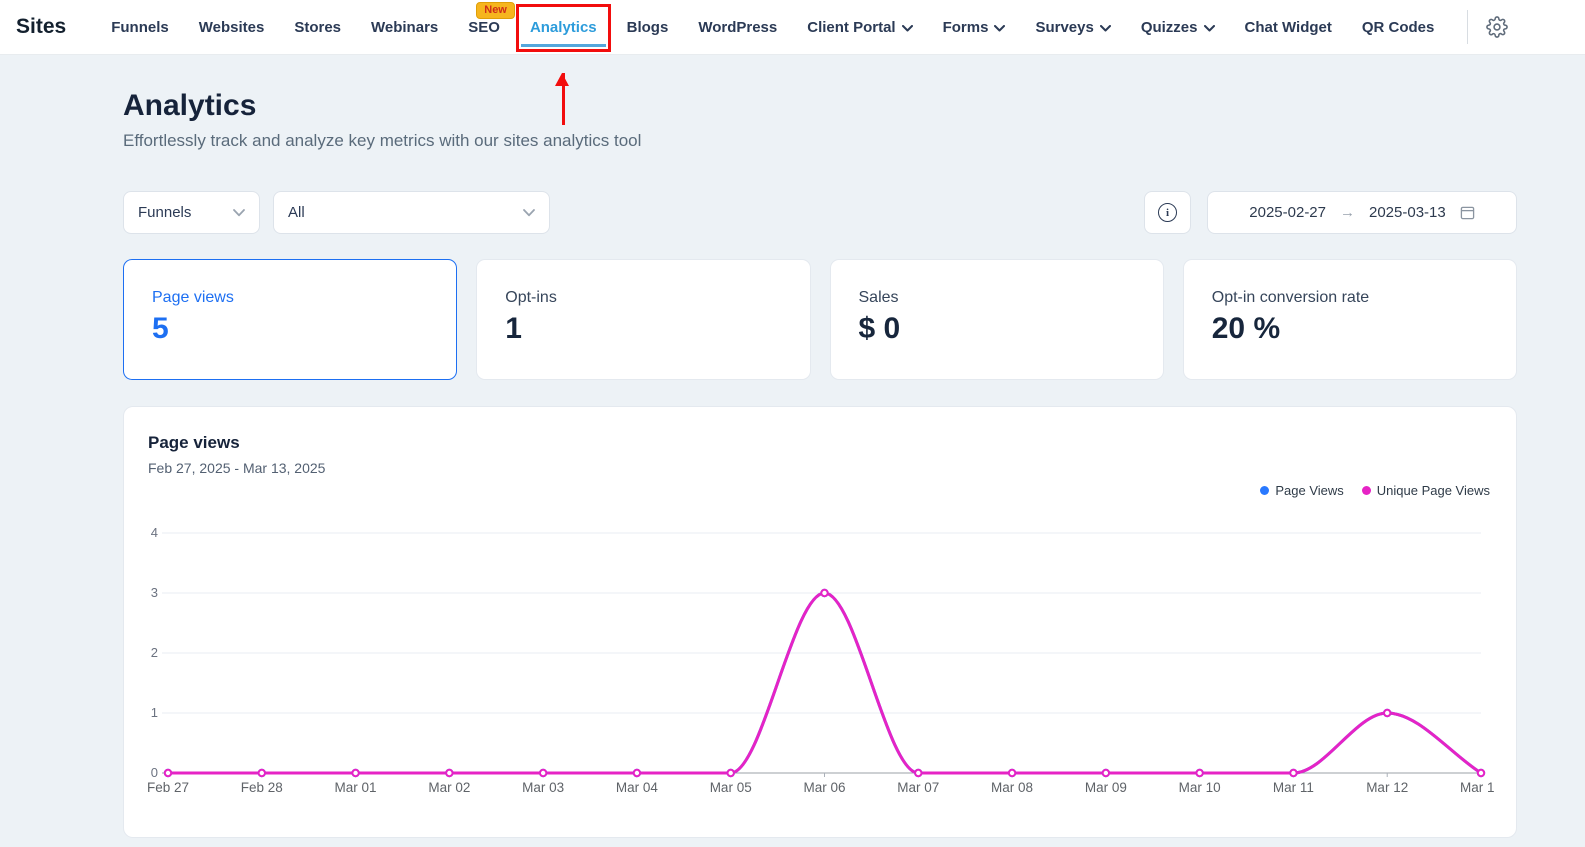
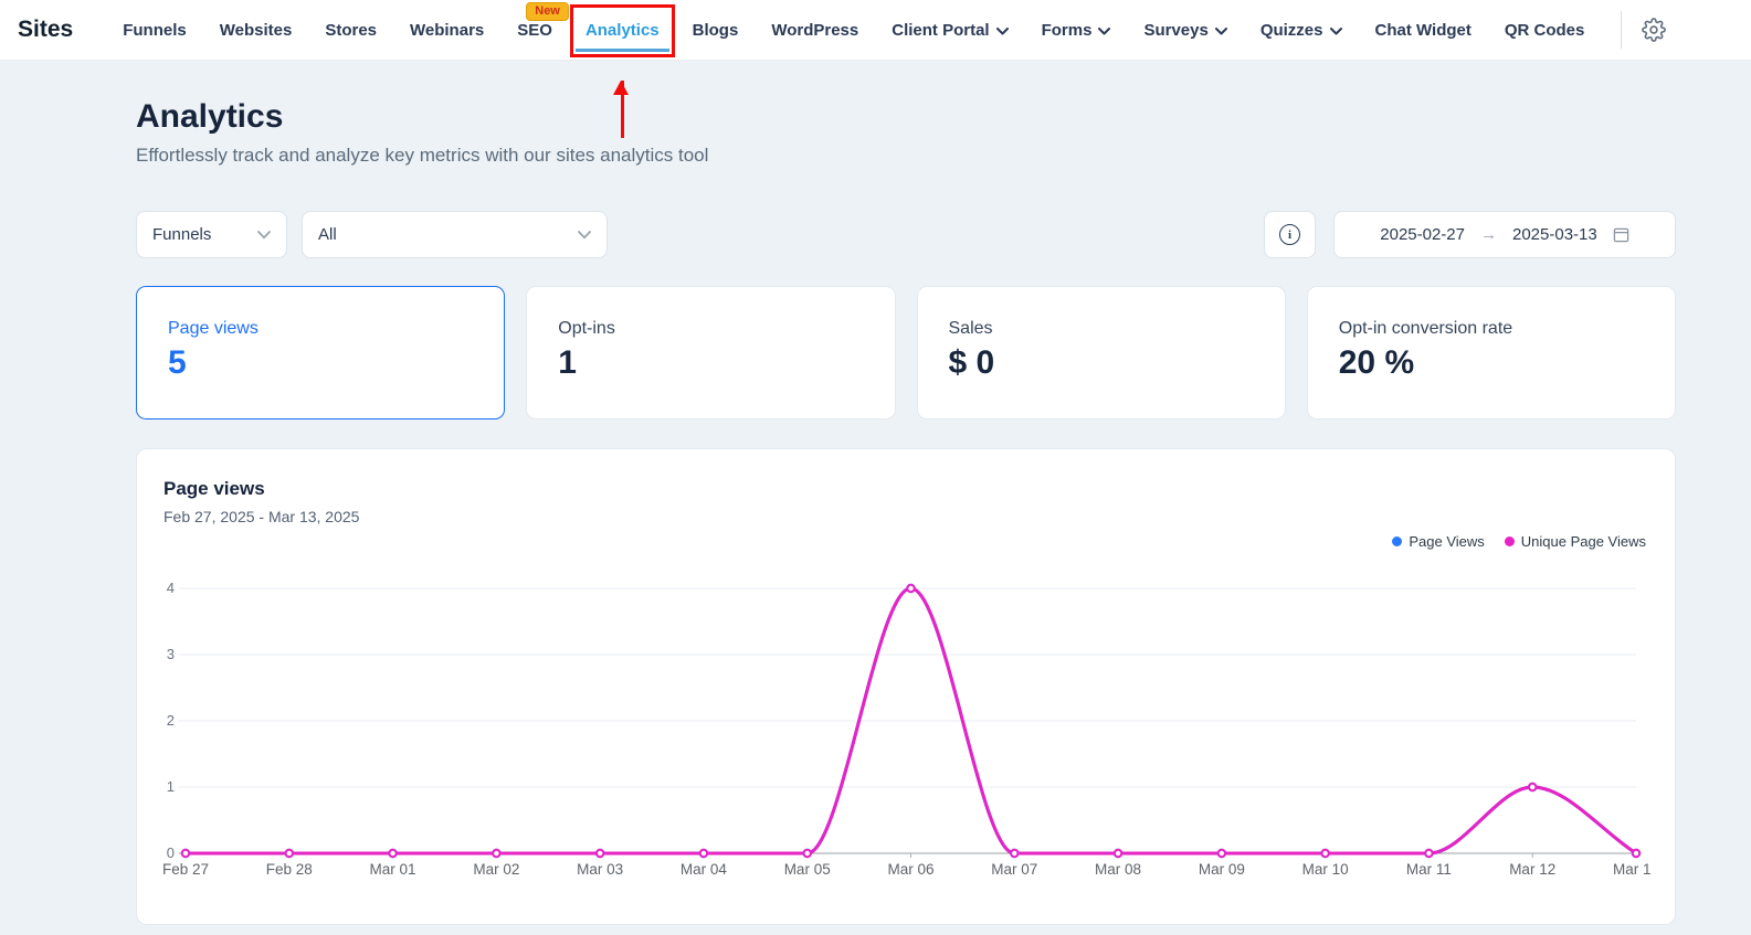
Page Views/Mar 06: 3 -> 4
Unique Page Views/Mar 06: 3 -> 4
